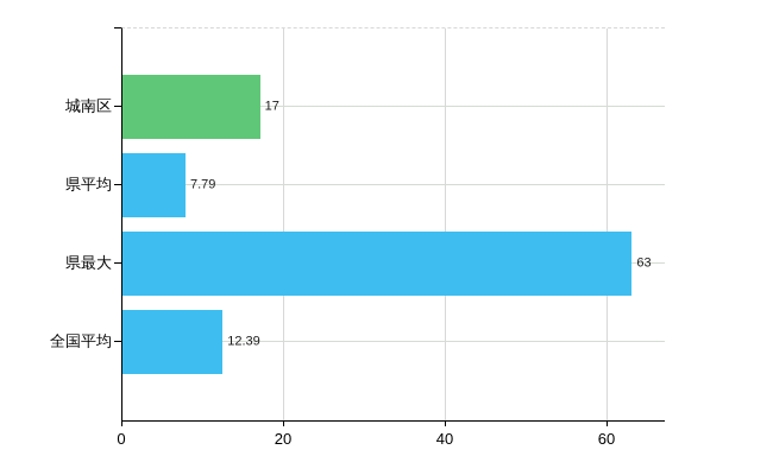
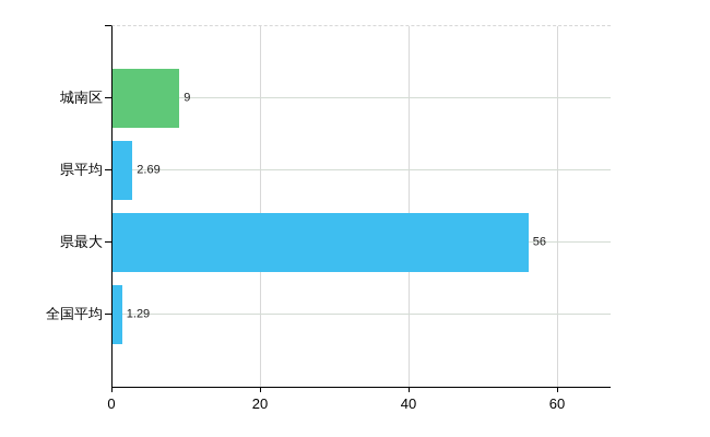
城南区: 17 -> 9
県平均: 7.79 -> 2.69
県最大: 63 -> 56
全国平均: 12.39 -> 1.29
